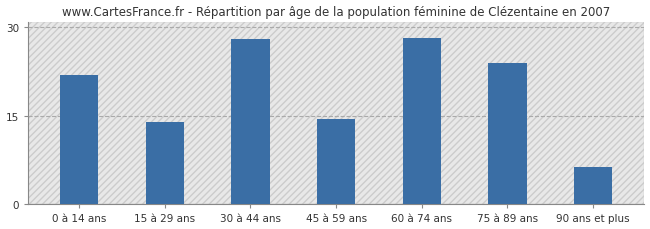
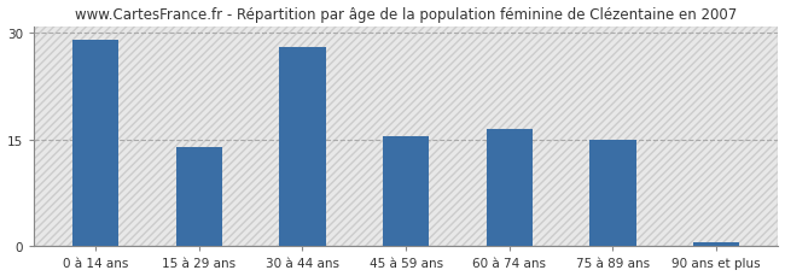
0 à 14 ans: 22.0 -> 29.0
45 à 59 ans: 14.4 -> 15.5
60 à 74 ans: 28.2 -> 16.5
75 à 89 ans: 24.0 -> 15.0
90 ans et plus: 6.4 -> 0.5
